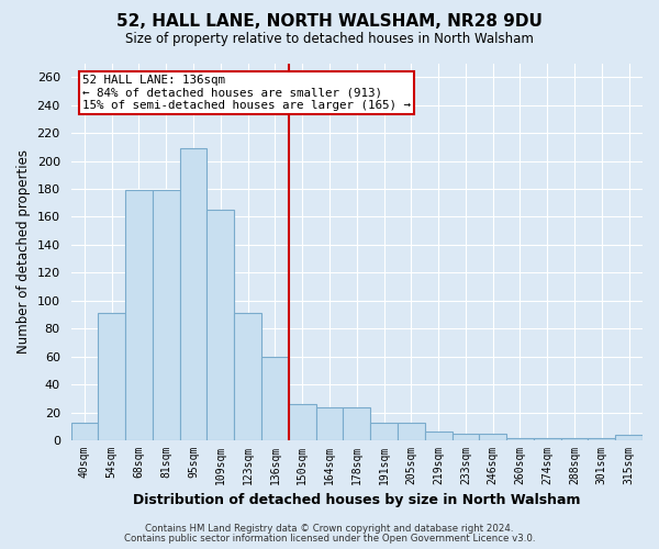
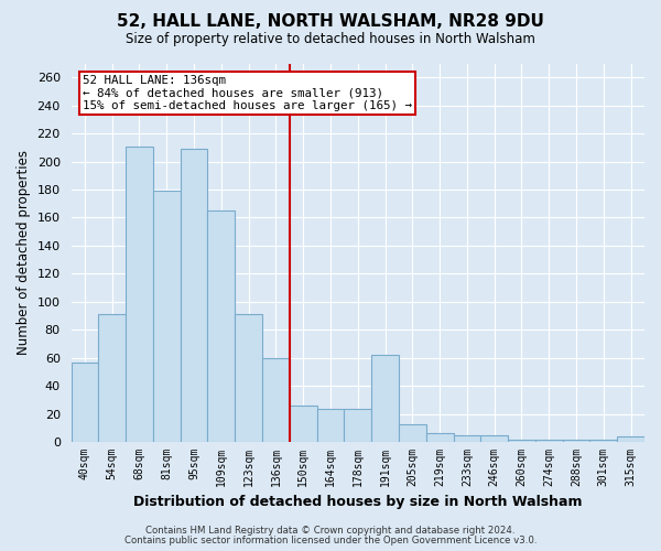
40sqm: 13 -> 57
68sqm: 179 -> 211
191sqm: 13 -> 62
